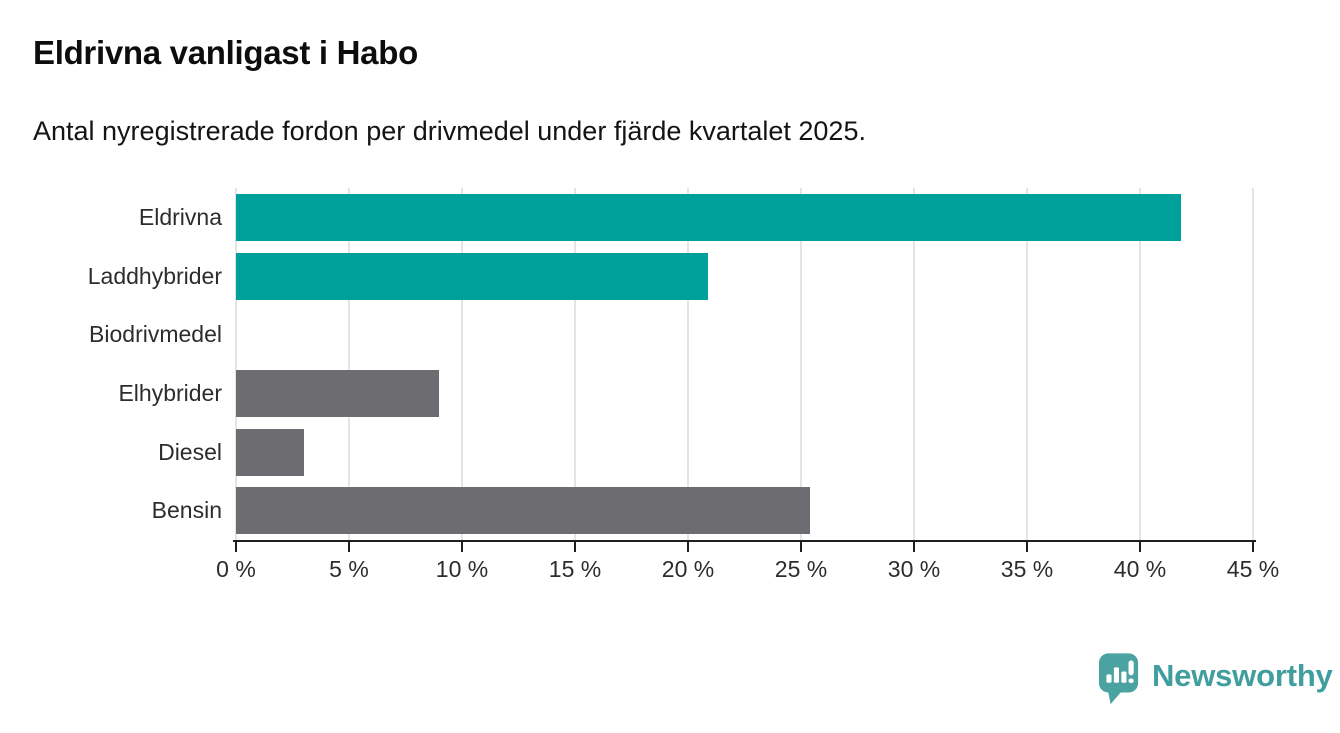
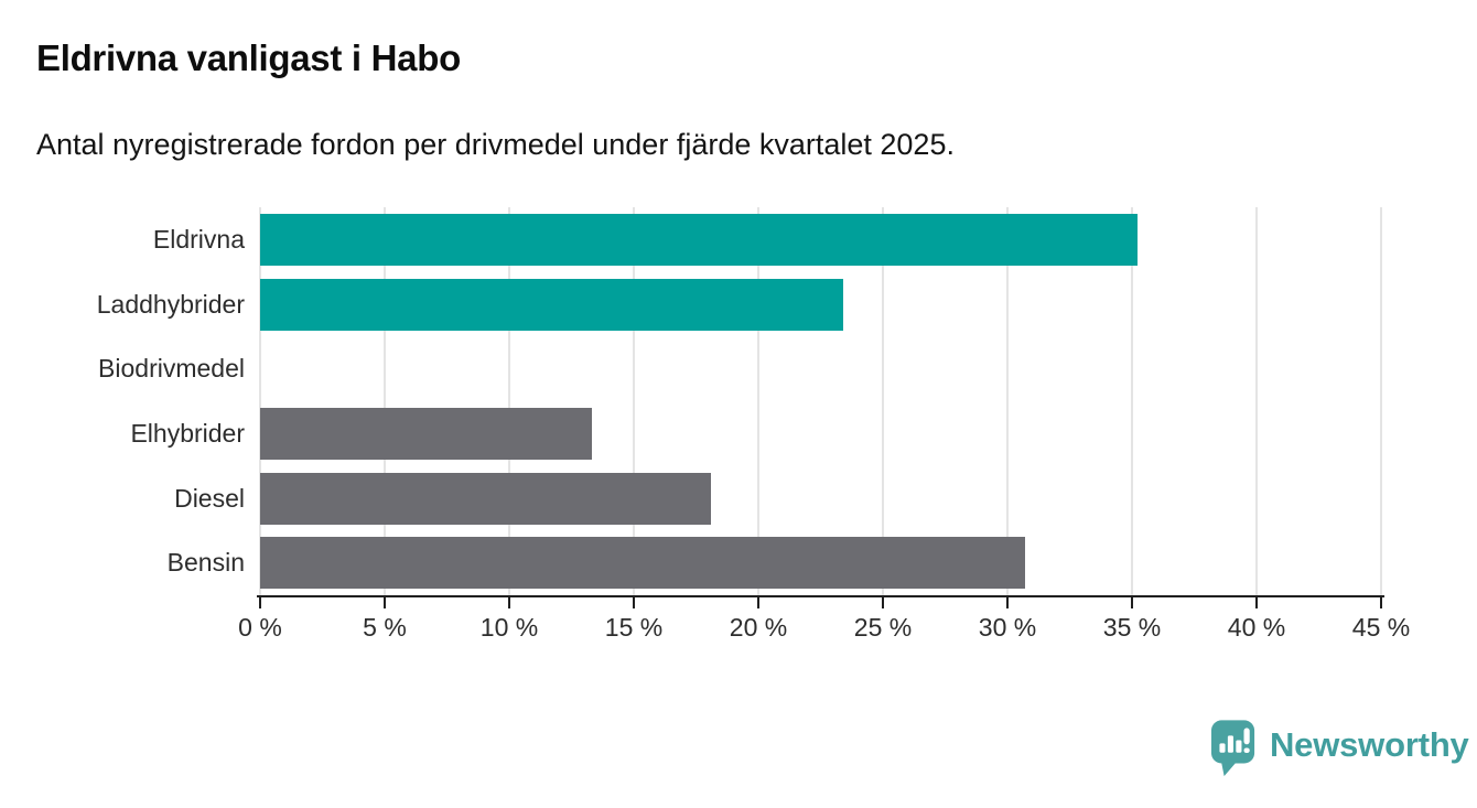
Eldrivna: 41.8% -> 35.2%
Laddhybrider: 20.9% -> 23.4%
Elhybrider: 9.0% -> 13.3%
Diesel: 3.0% -> 18.1%
Bensin: 25.4% -> 30.7%
